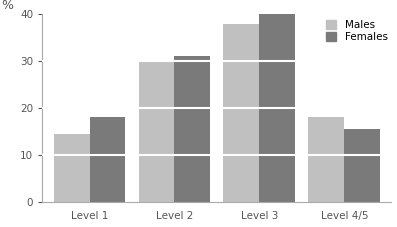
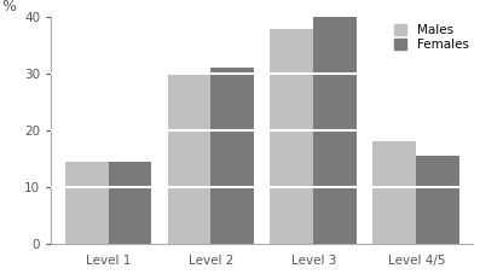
Females/Level 1: 18.0 -> 14.5
